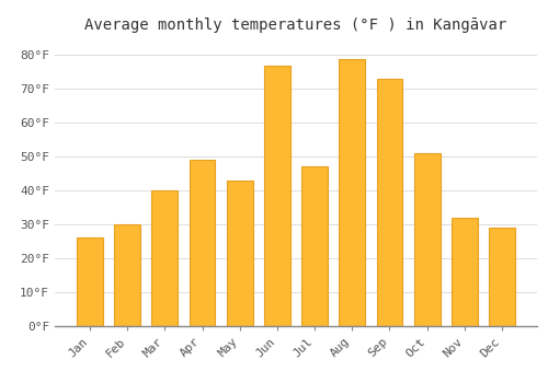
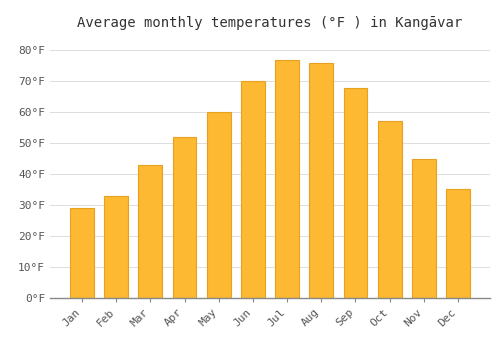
Jan: 26°F -> 29°F
Feb: 30°F -> 33°F
Mar: 40°F -> 43°F
Apr: 49°F -> 52°F
May: 43°F -> 60°F
Jun: 77°F -> 70°F
Jul: 47°F -> 77°F
Aug: 79°F -> 76°F
Sep: 73°F -> 68°F
Oct: 51°F -> 57°F
Nov: 32°F -> 45°F
Dec: 29°F -> 35°F
